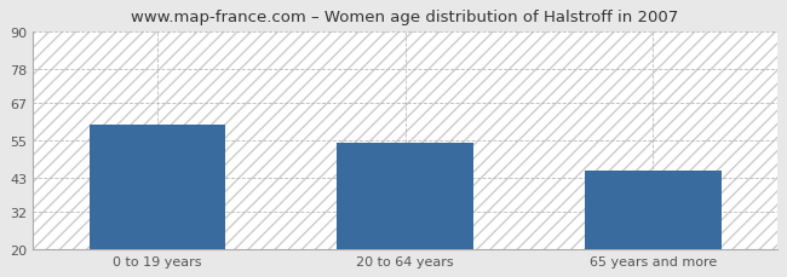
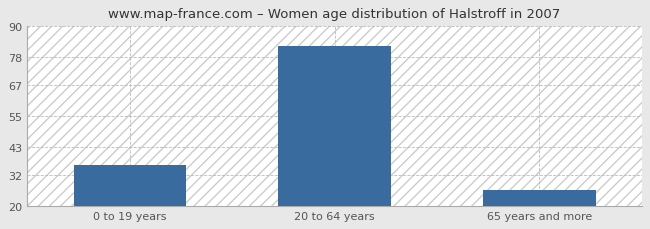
0 to 19 years: 60 -> 36
20 to 64 years: 54 -> 82
65 years and more: 45 -> 26
